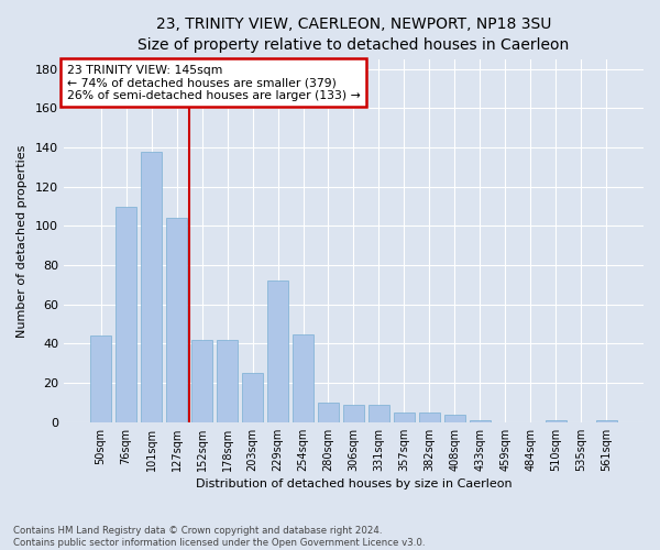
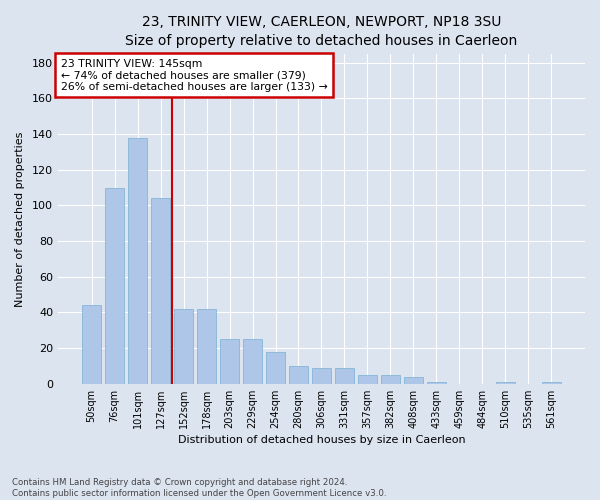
229sqm: 72 -> 25
254sqm: 45 -> 18
